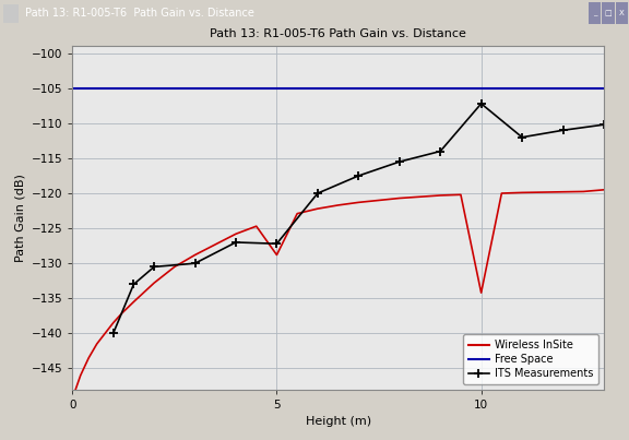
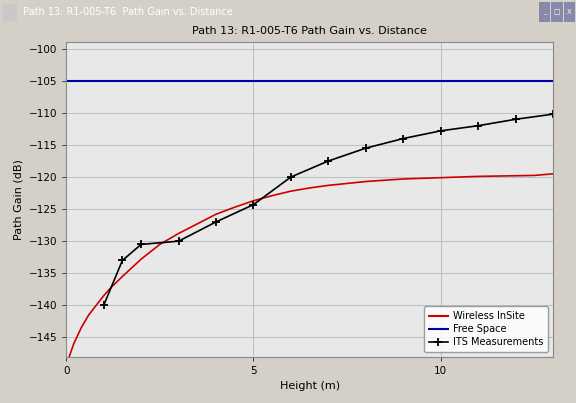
Wireless InSite/5: -128.8 -> -123.7
ITS Measurements/5: -127.2 -> -124.3
Wireless InSite/10: -134.2 -> -120.1
ITS Measurements/10: -107.2 -> -112.8
